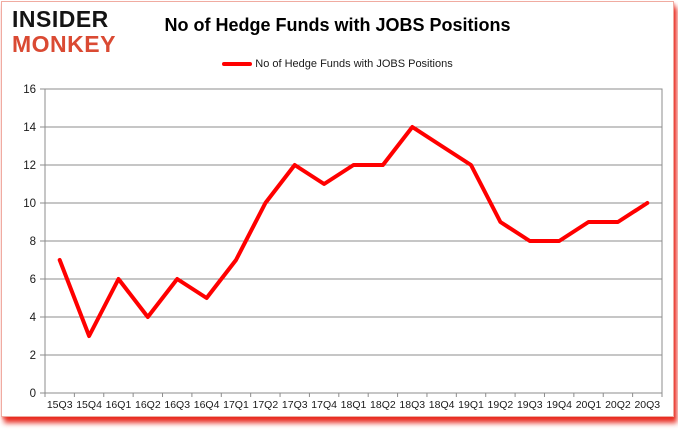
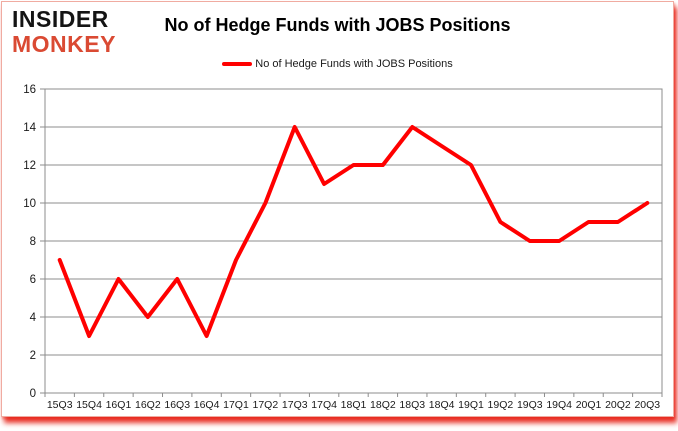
16Q4: 5 -> 3
17Q3: 12 -> 14
